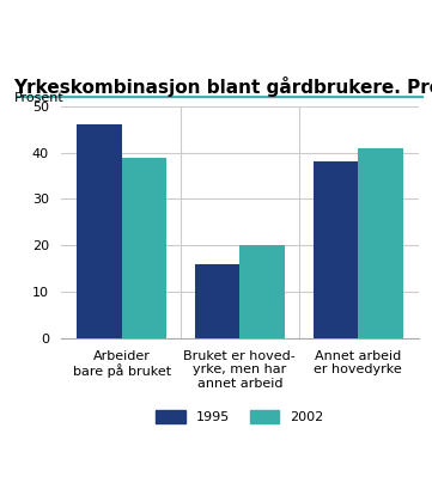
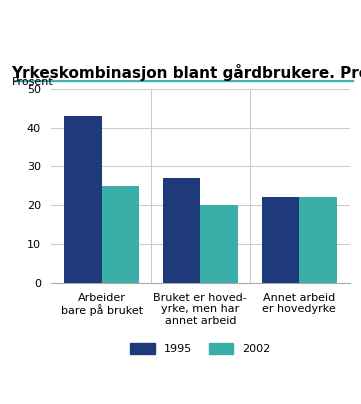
1995/Arbeider bare på bruket: 46 -> 43
2002/Arbeider bare på bruket: 39 -> 25
1995/Bruket er hoved- yrke, men har annet arbeid: 16 -> 27
1995/Annet arbeid er hovedyrke: 38 -> 22
2002/Annet arbeid er hovedyrke: 41 -> 22
